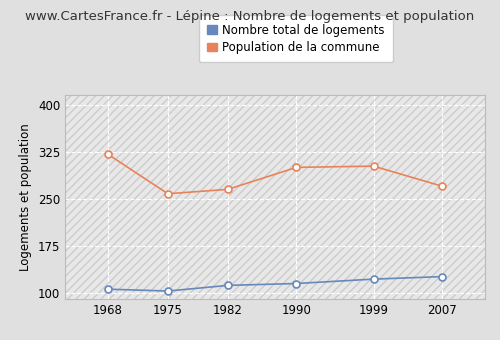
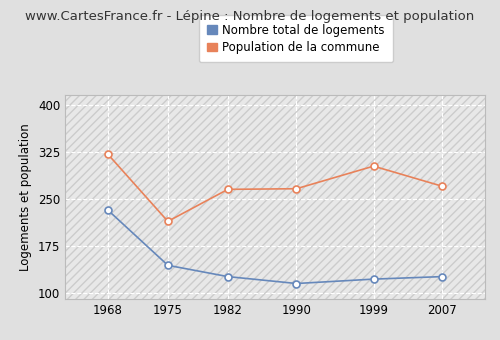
Nombre total de logements/1968: 106 -> 232
Nombre total de logements/1975: 103 -> 144
Population de la commune/1975: 258 -> 214
Nombre total de logements/1982: 112 -> 126
Population de la commune/1990: 300 -> 266
